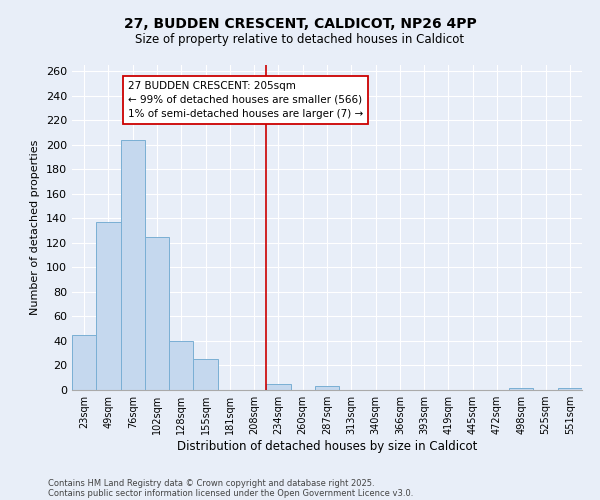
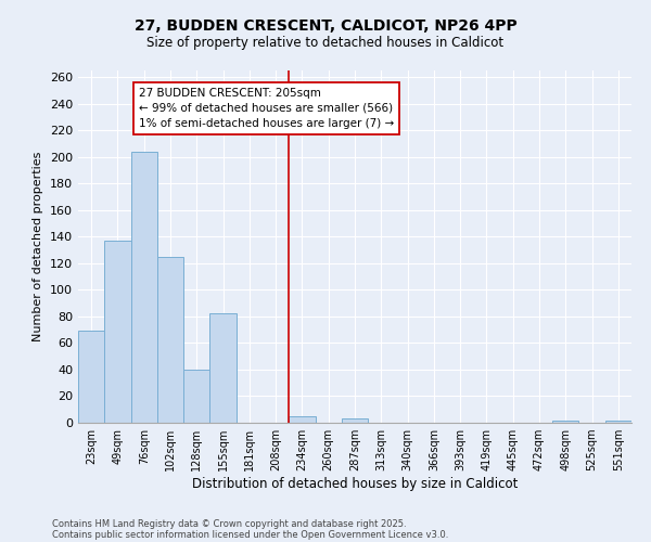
23sqm: 45 -> 69
155sqm: 25 -> 82
